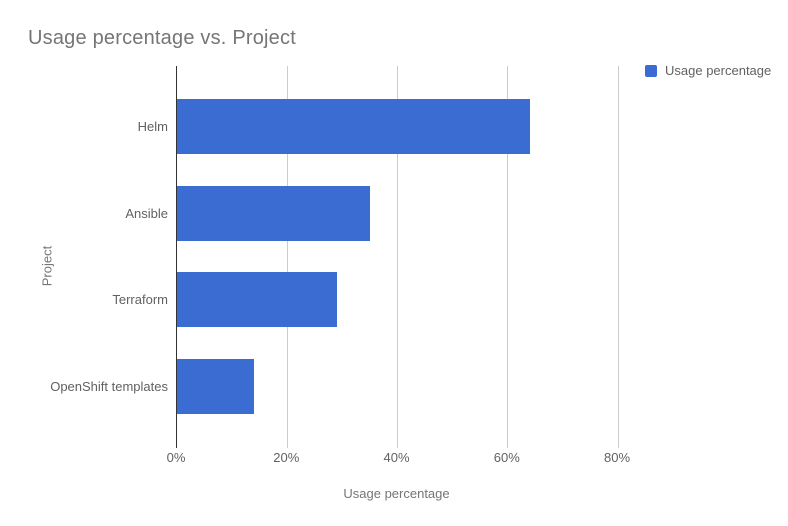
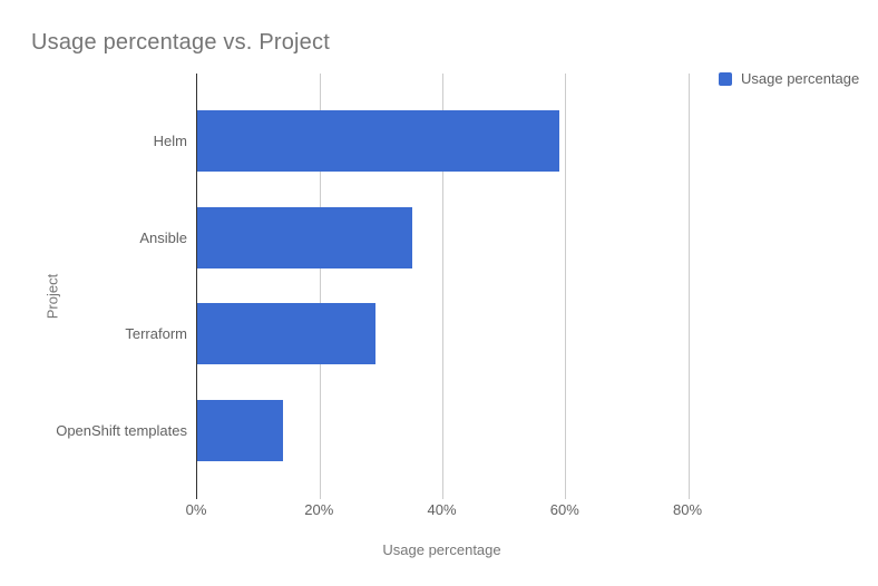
Helm: 64% -> 59%
